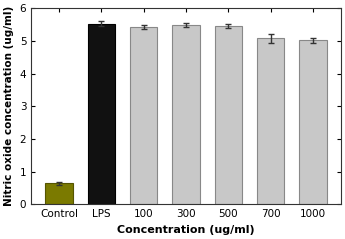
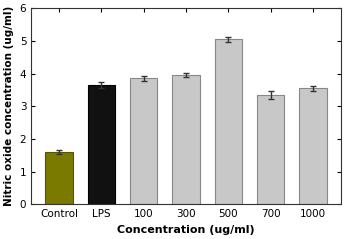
Control: 0.65 -> 1.60
LPS: 5.52 -> 3.65
100: 5.42 -> 3.85
300: 5.48 -> 3.95
500: 5.45 -> 5.05
700: 5.08 -> 3.35
1000: 5.02 -> 3.55
